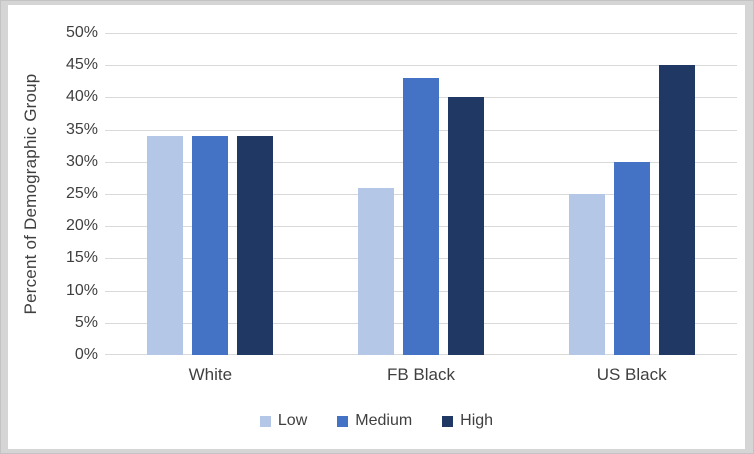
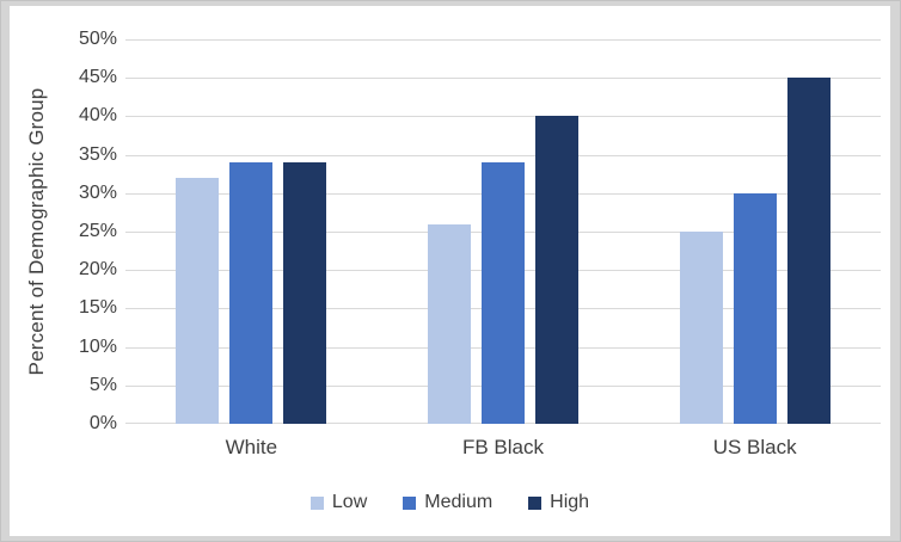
Low/White: 34% -> 32%
Medium/FB Black: 43% -> 34%
